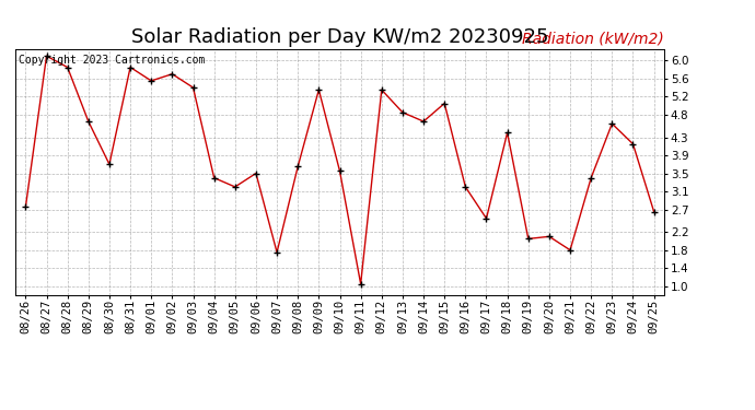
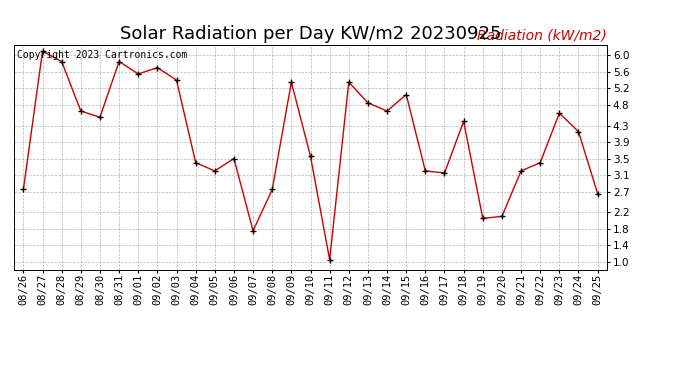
08/30: 3.70 -> 4.50
09/08: 3.65 -> 2.75
09/17: 2.50 -> 3.15
09/21: 1.80 -> 3.20
